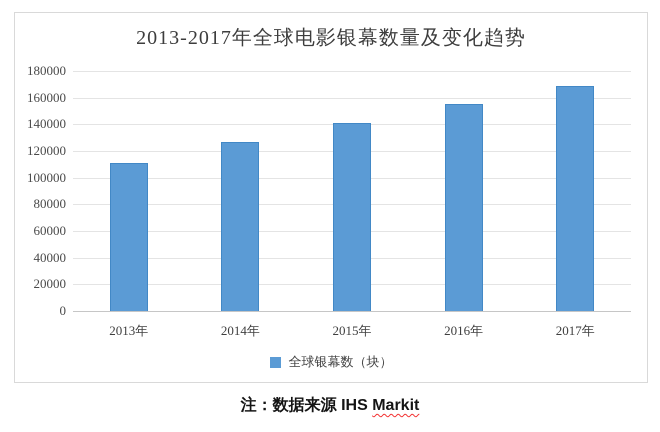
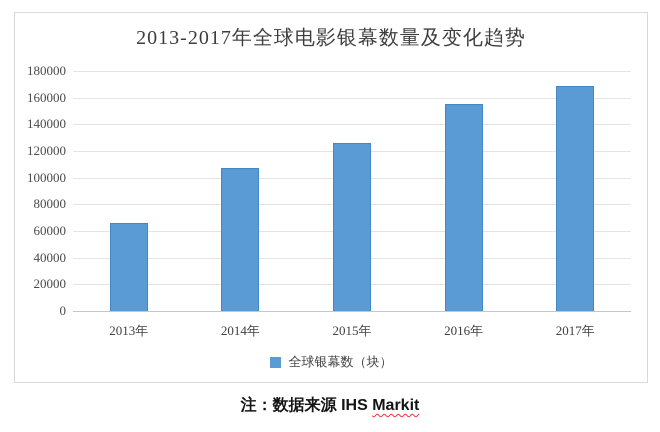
2013年: 111000 -> 66000
2014年: 127000 -> 107000
2015年: 141000 -> 126000
